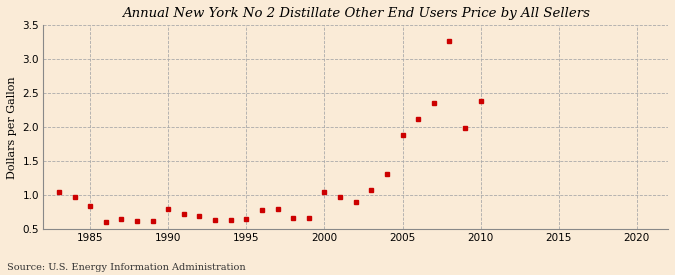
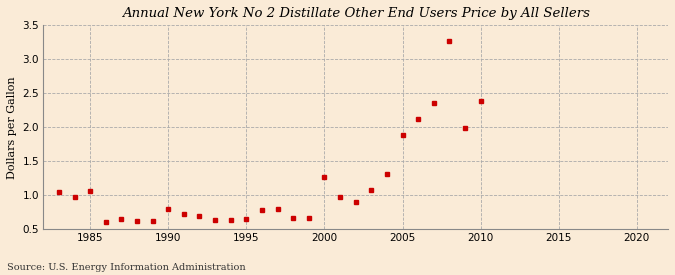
1985: 0.84 -> 1.06
2000: 1.05 -> 1.26
